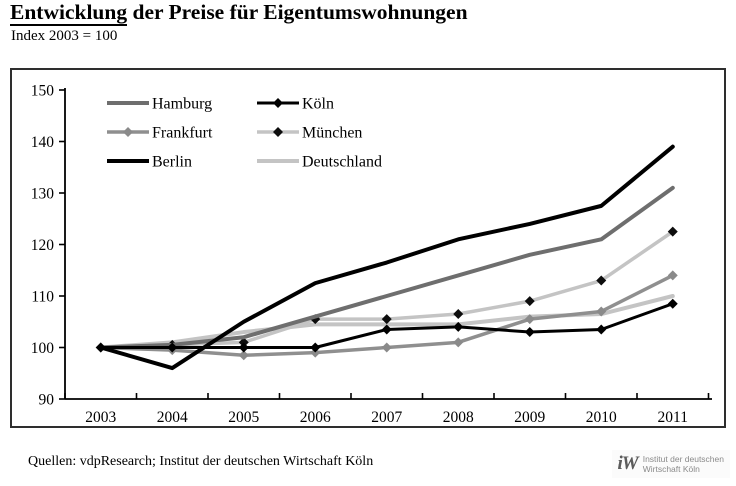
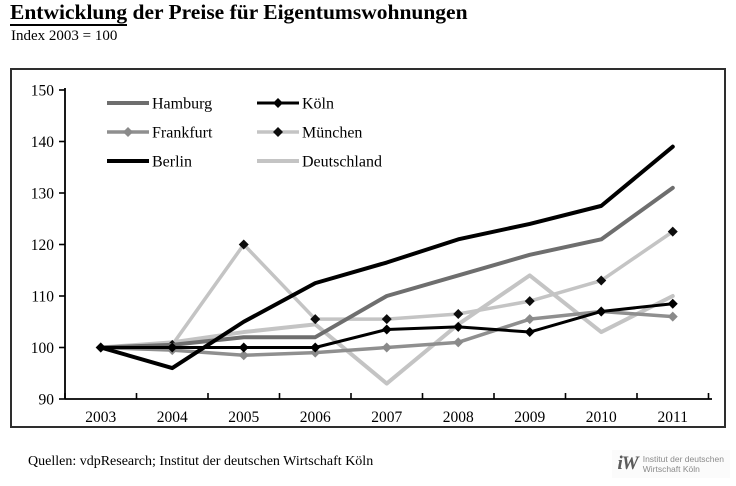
München/2005: 101 -> 120
Hamburg/2006: 106 -> 102
Deutschland/2007: 104 -> 93
Deutschland/2009: 106 -> 114
Köln/2010: 104 -> 107
Deutschland/2010: 106 -> 103
Frankfurt/2011: 114 -> 106
